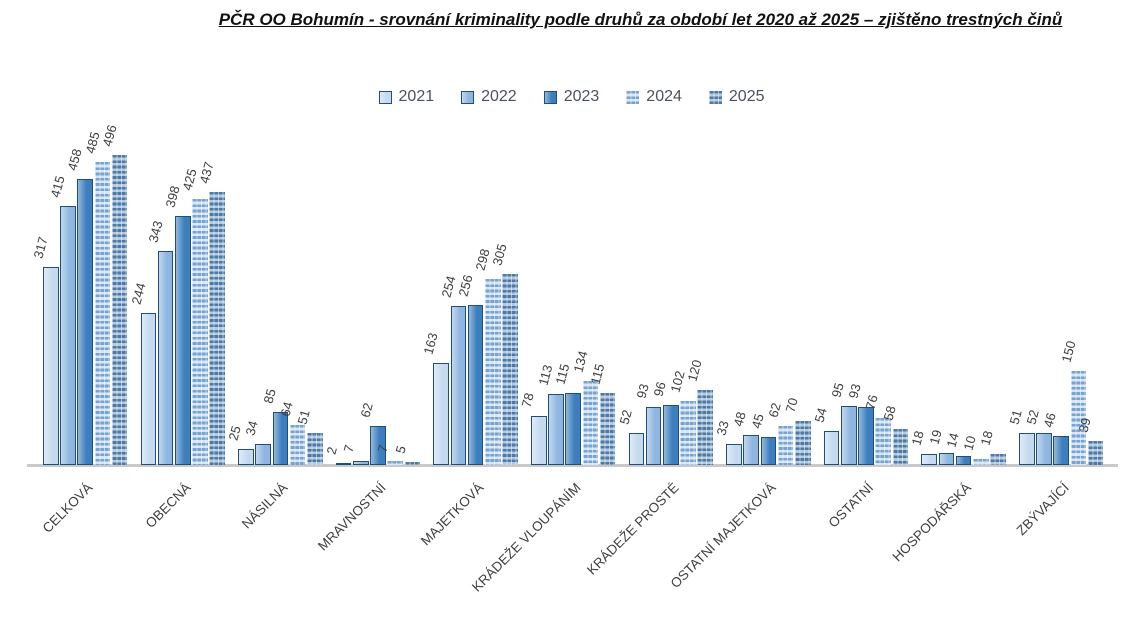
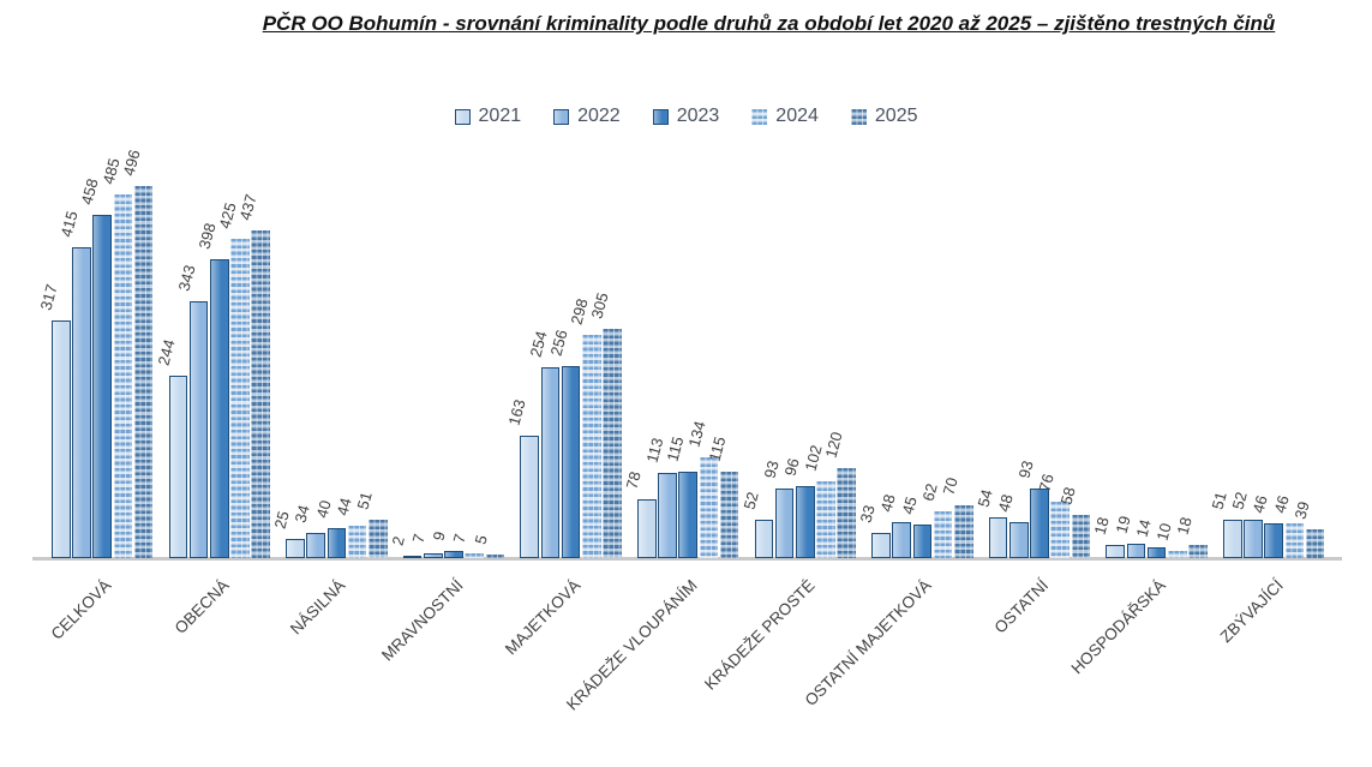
2023/NÁSILNÁ: 85 -> 40
2024/NÁSILNÁ: 64 -> 44
2023/MRAVNOSTNÍ: 62 -> 9
2022/OSTATNÍ: 95 -> 48
2024/ZBÝVAJÍCÍ: 150 -> 46
